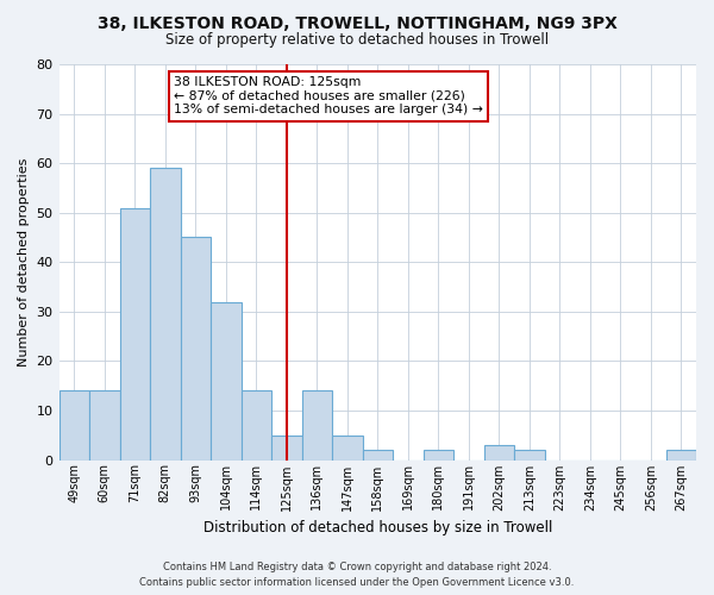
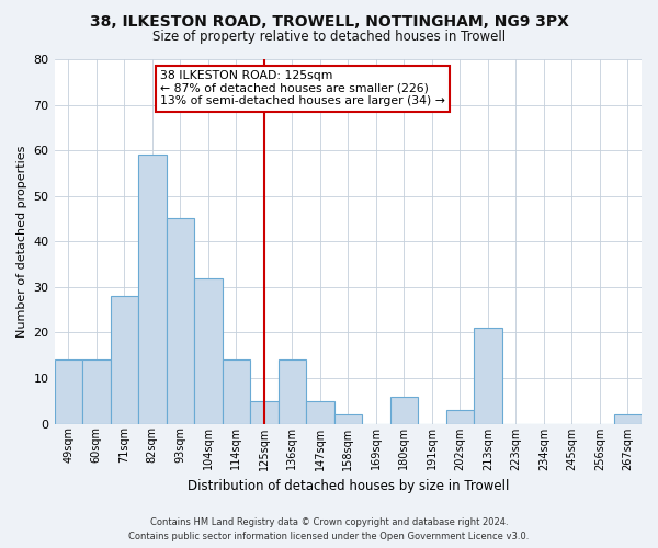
71sqm: 51 -> 28
180sqm: 2 -> 6
213sqm: 2 -> 21
